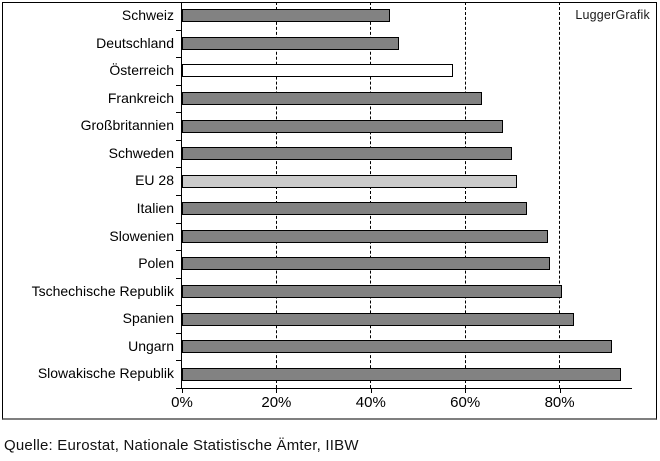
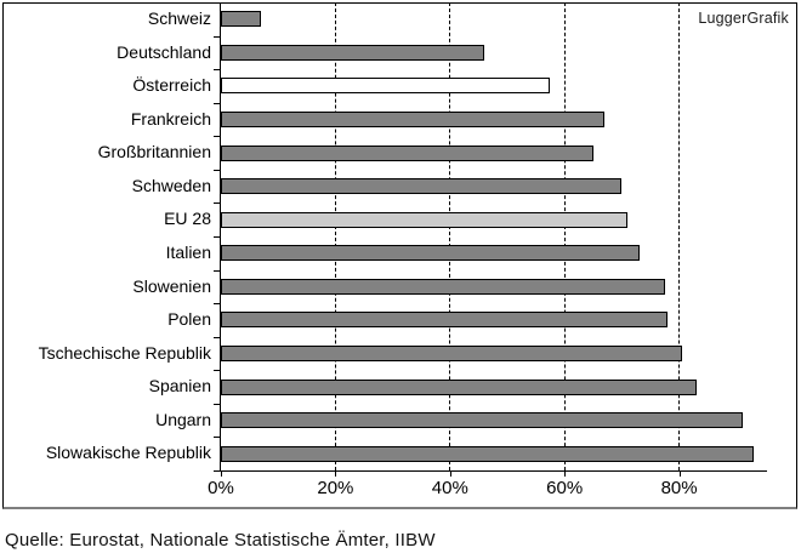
Schweiz: 44% -> 7%
Frankreich: 64% -> 67%
Großbritannien: 68% -> 65%
